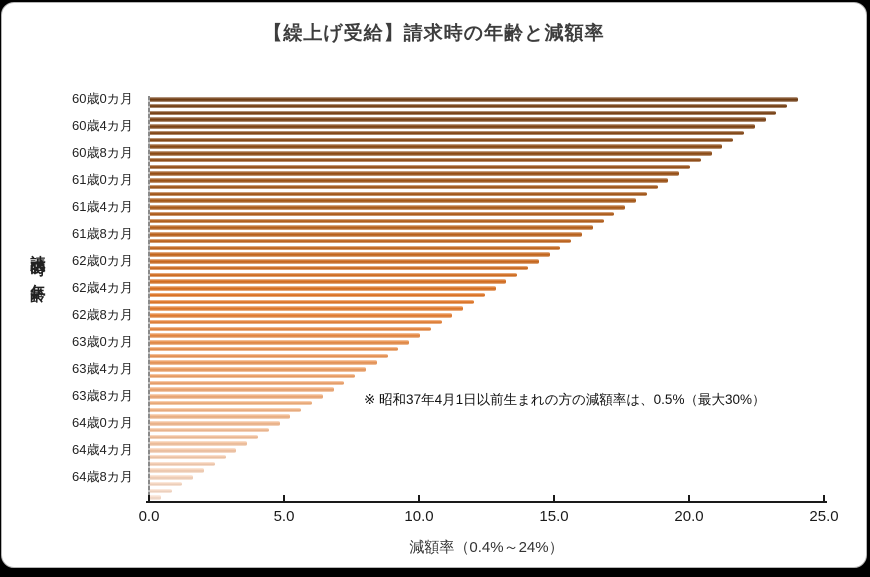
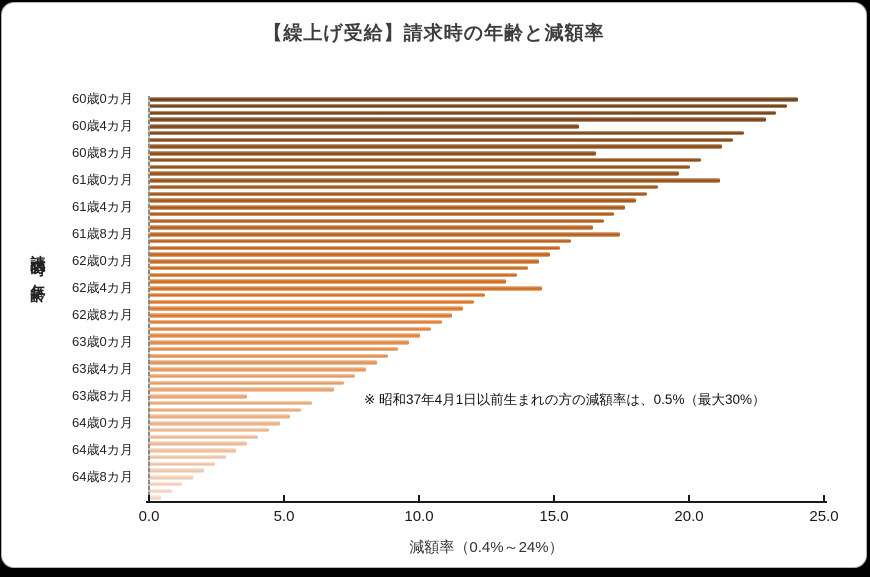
60歳4カ月: 22.4 -> 15.9
60歳8カ月: 20.8 -> 16.5
61歳0カ月: 19.2 -> 21.1
61歳8カ月: 16.0 -> 17.4
62歳4カ月: 12.8 -> 14.5
63歳8カ月: 6.4 -> 3.6
